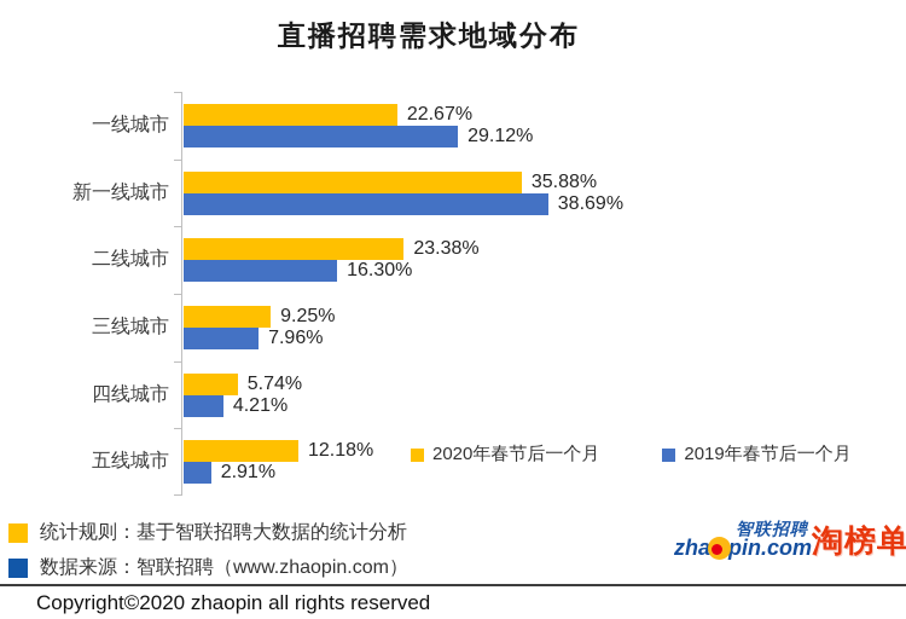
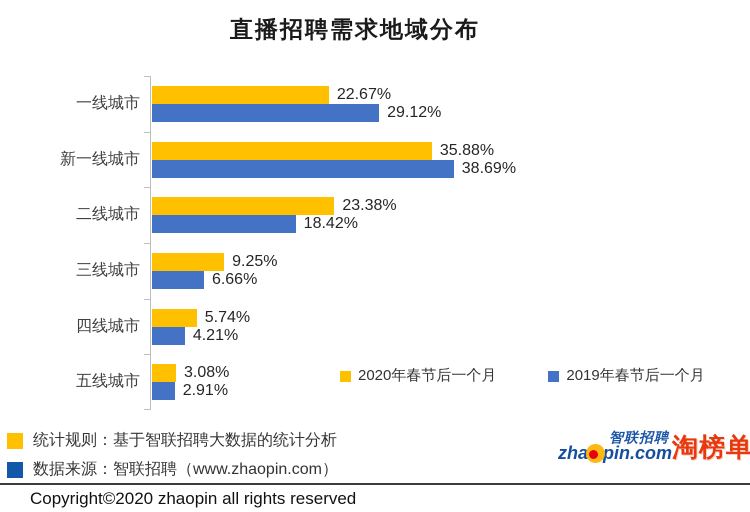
2019年春节后一个月/二线城市: 16.30% -> 18.42%
2019年春节后一个月/三线城市: 7.96% -> 6.66%
2020年春节后一个月/五线城市: 12.18% -> 3.08%
